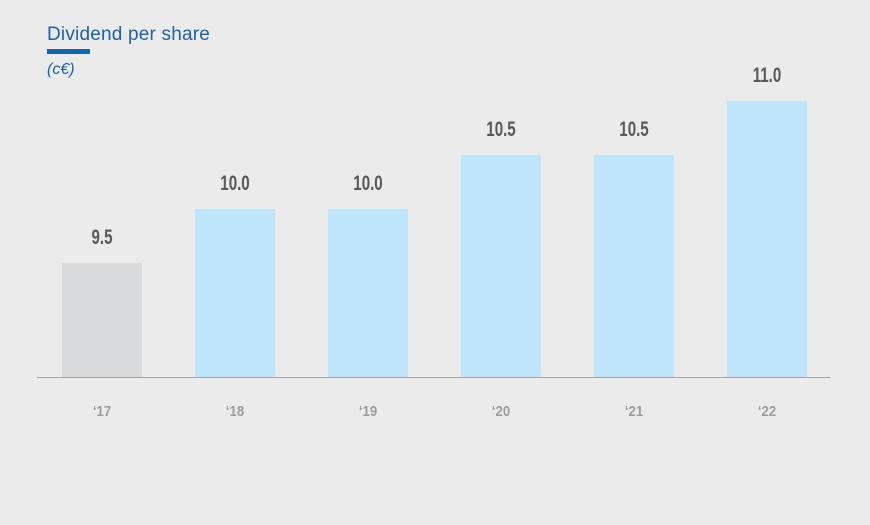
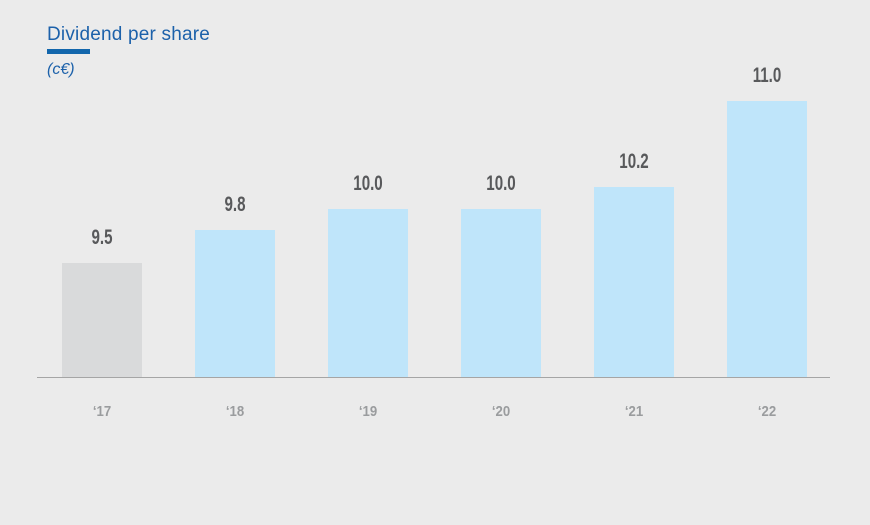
‘18: 10.0 -> 9.8
‘20: 10.5 -> 10.0
‘21: 10.5 -> 10.2
